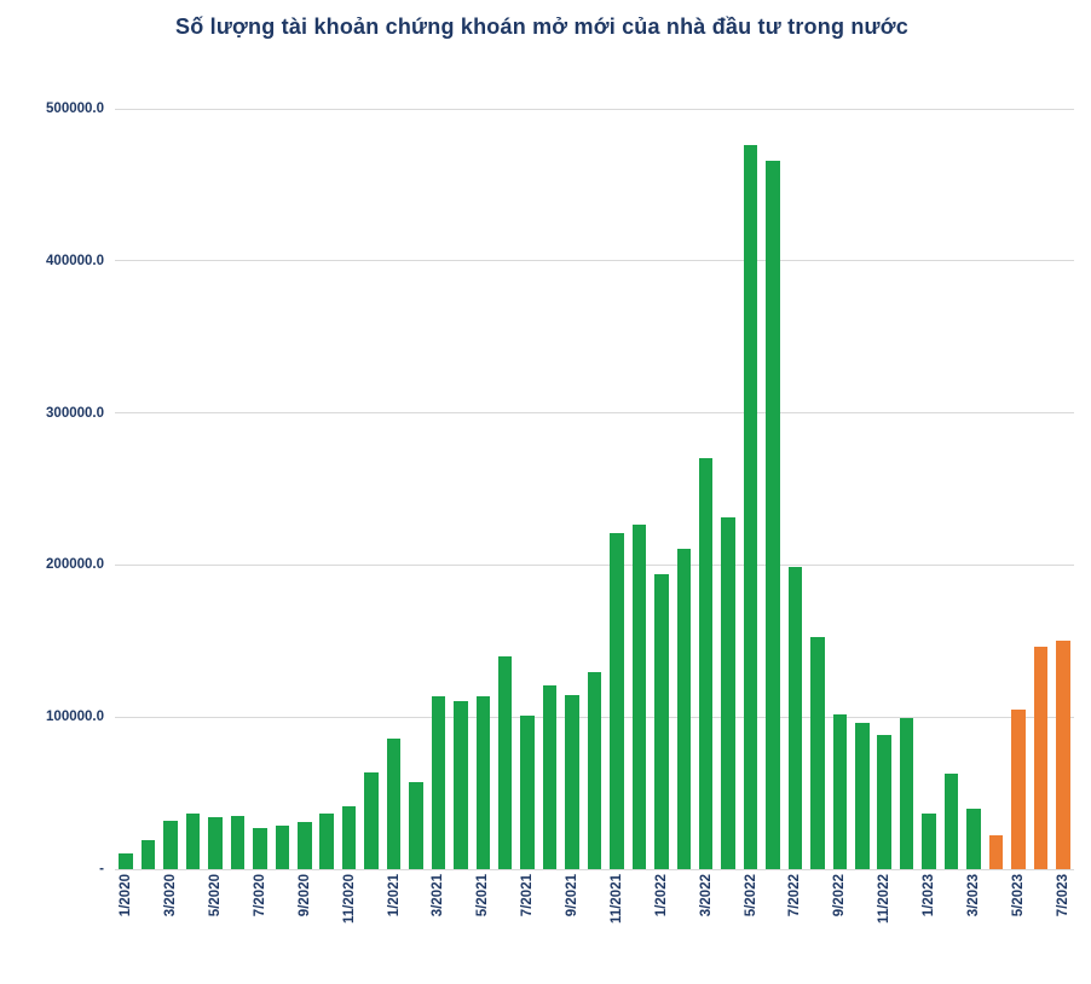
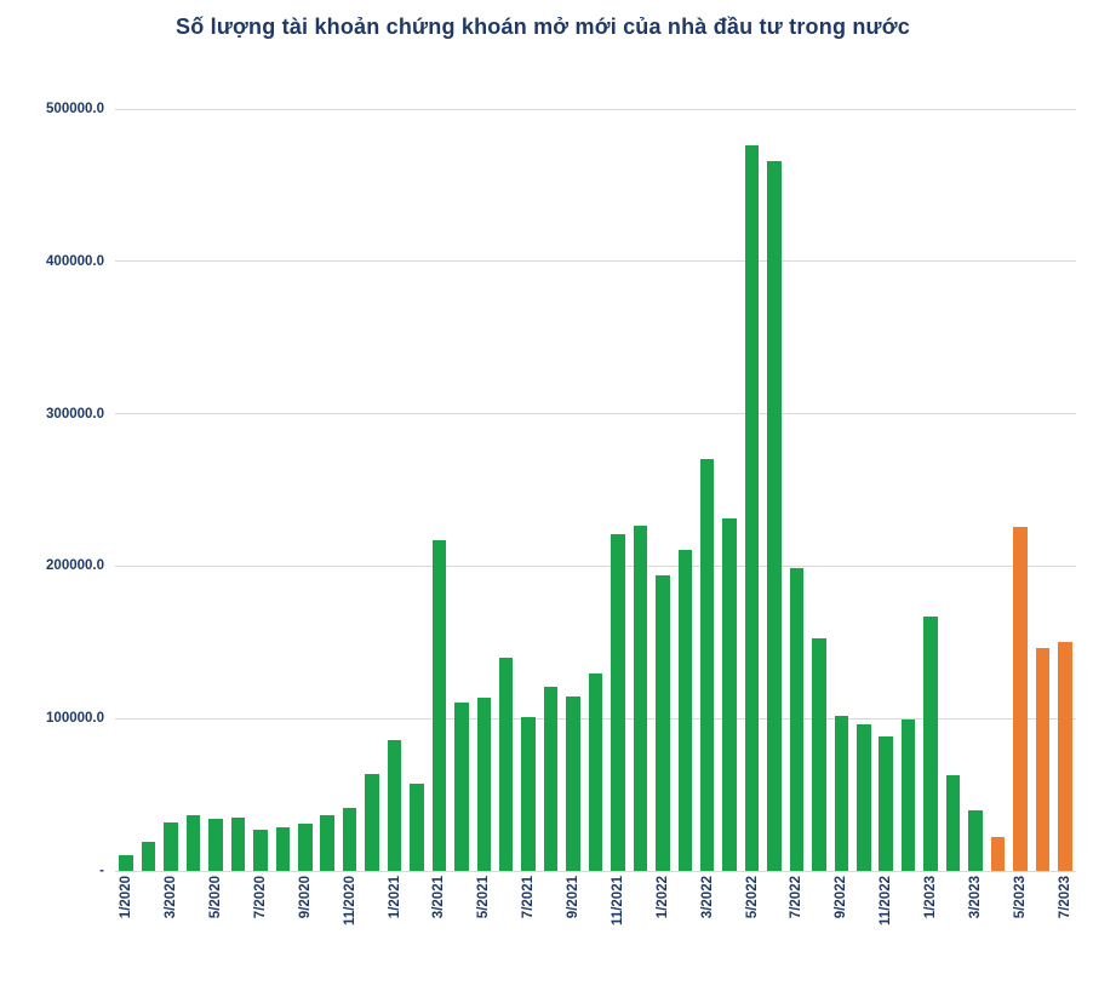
3/2021: 114000 -> 217000
1/2023: 36000 -> 167000
5/2023: 105000 -> 226000
